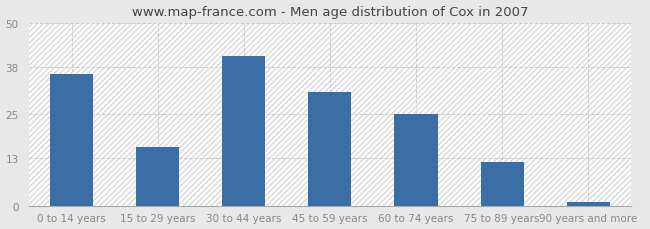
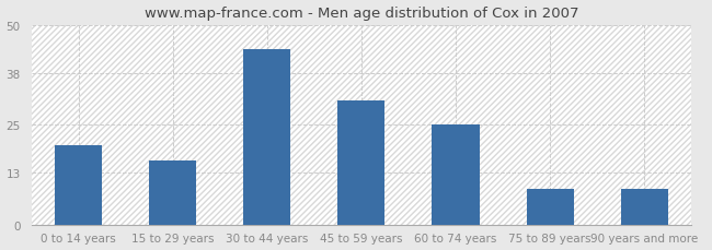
0 to 14 years: 36 -> 20
30 to 44 years: 41 -> 44
75 to 89 years: 12 -> 9
90 years and more: 1 -> 9
